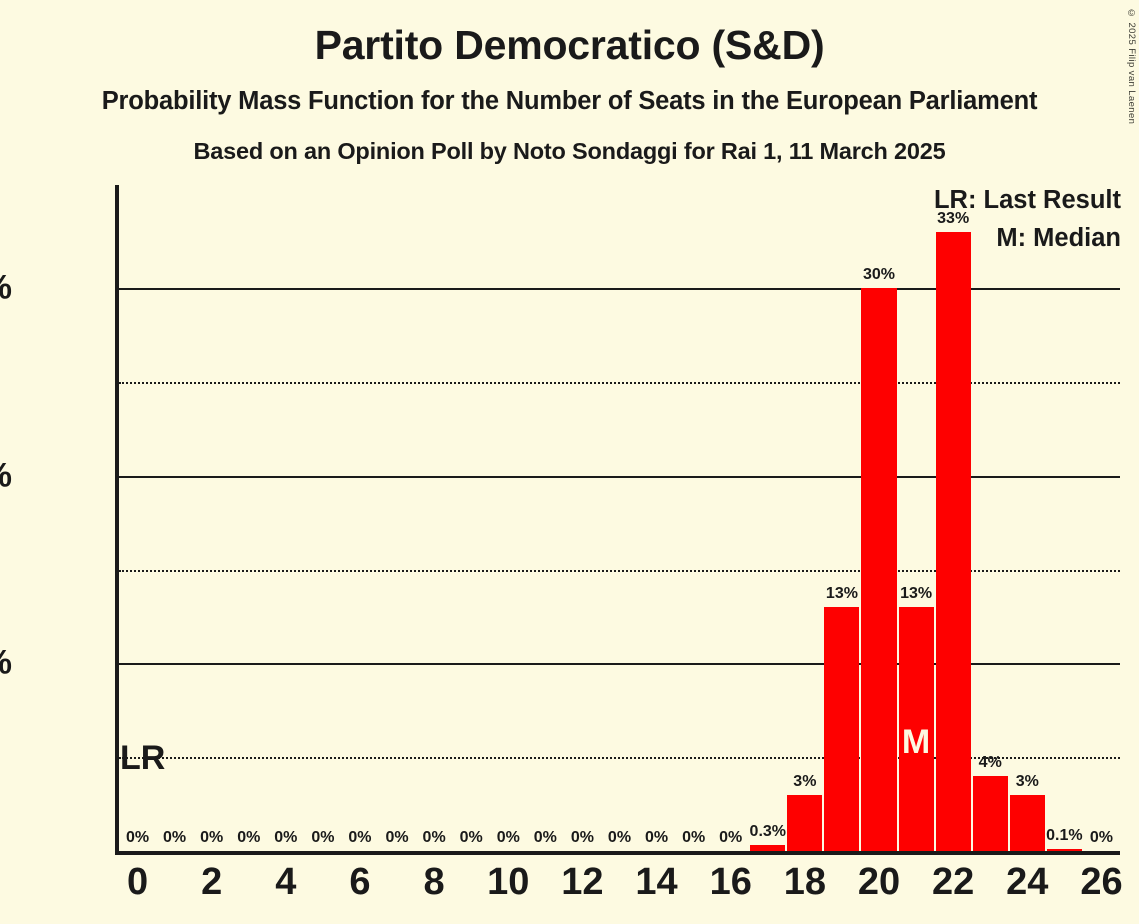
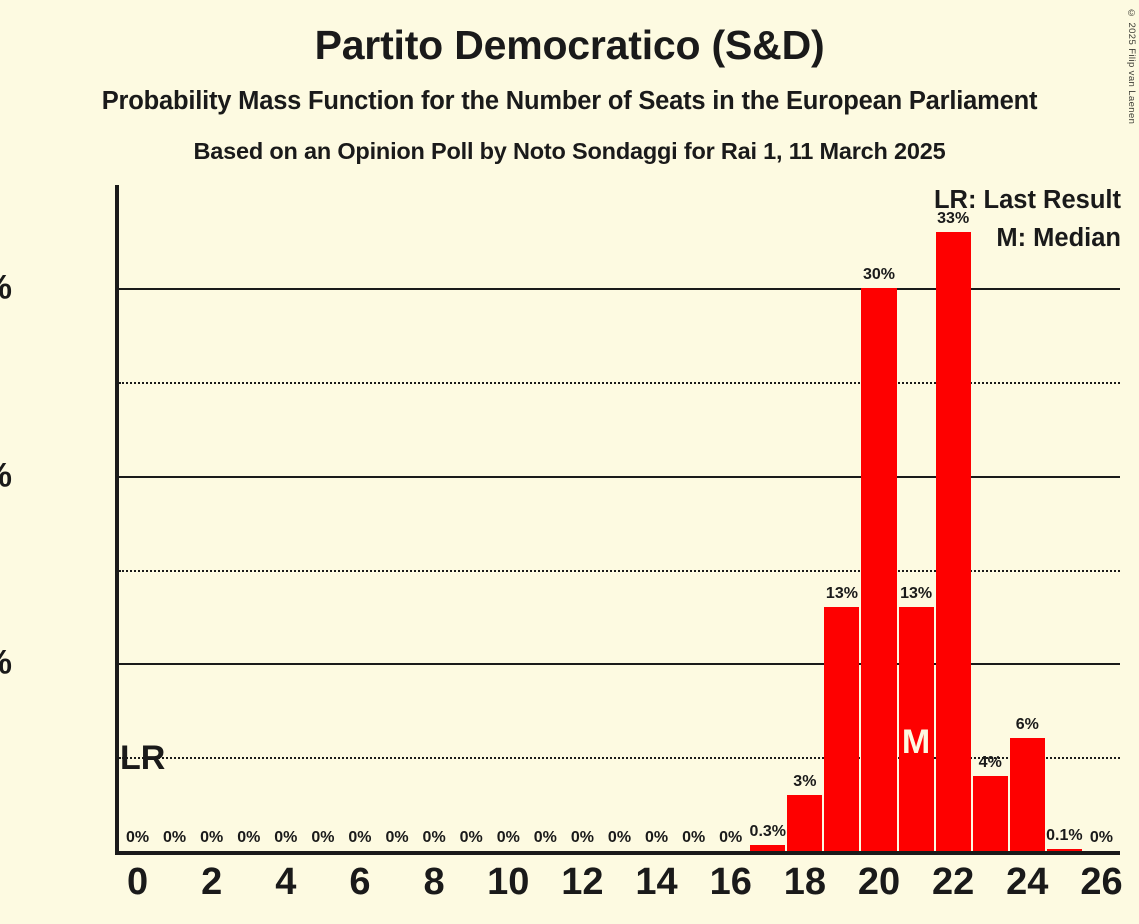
24: 3% -> 6%
